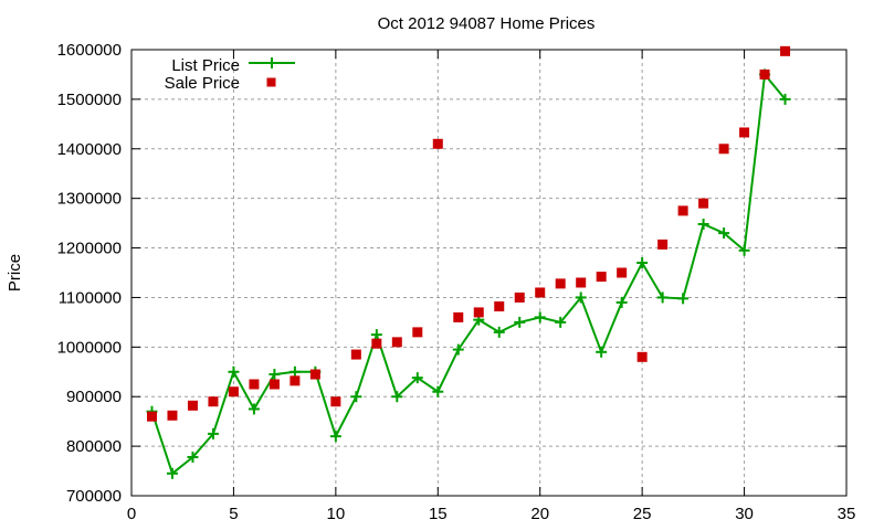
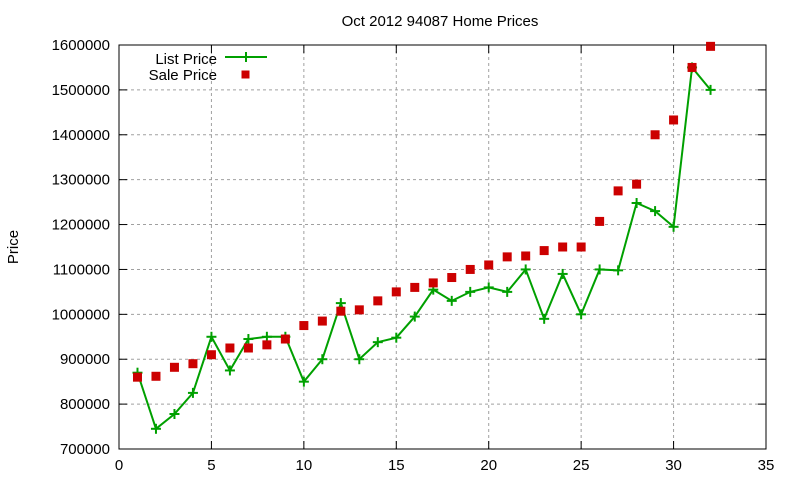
List Price/10: 820000 -> 850000
Sale Price/10: 890000 -> 980000
List Price/15: 910000 -> 950000
Sale Price/15: 1410000 -> 1050000
List Price/25: 1170000 -> 1000000
Sale Price/25: 980000 -> 1150000
